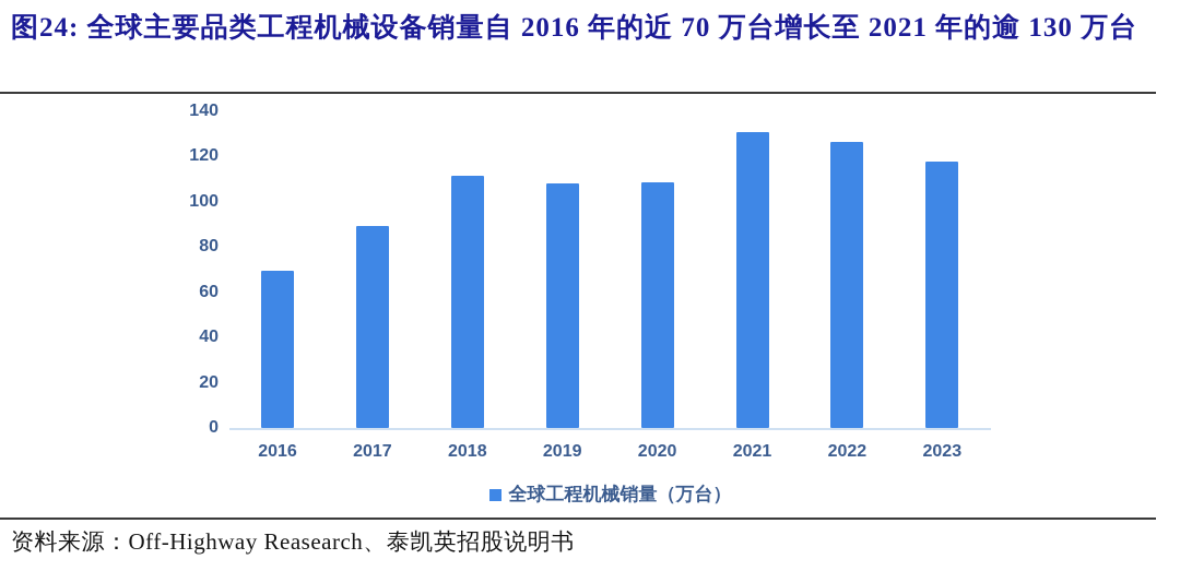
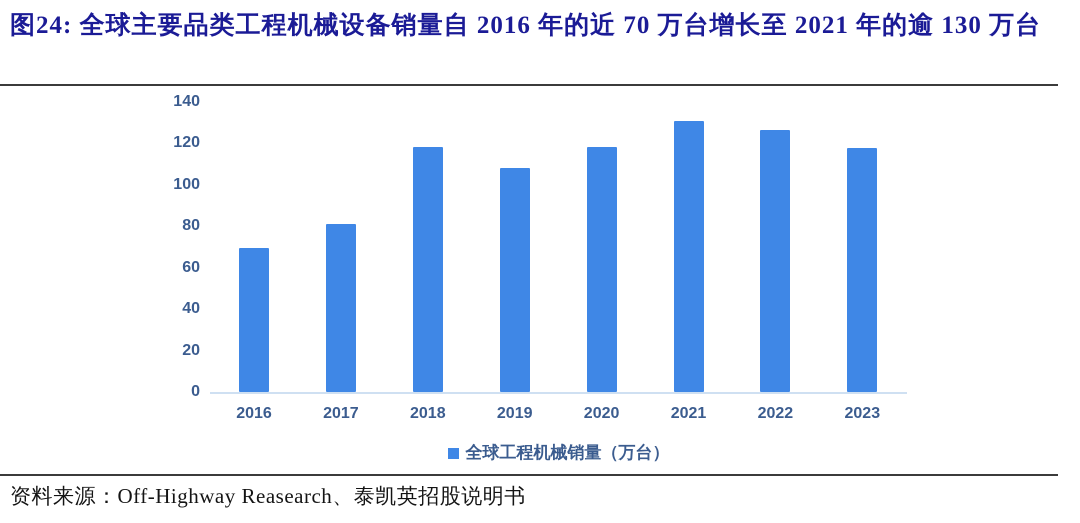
2017: 89 -> 81
2018: 112 -> 118
2020: 108 -> 118
